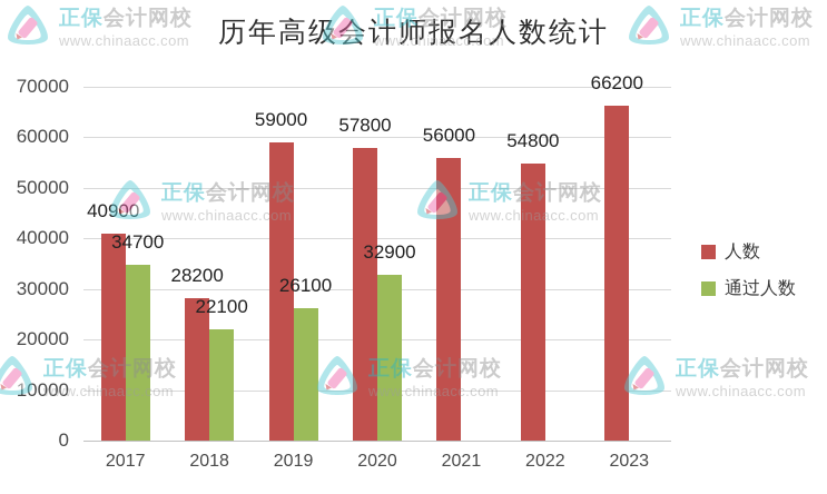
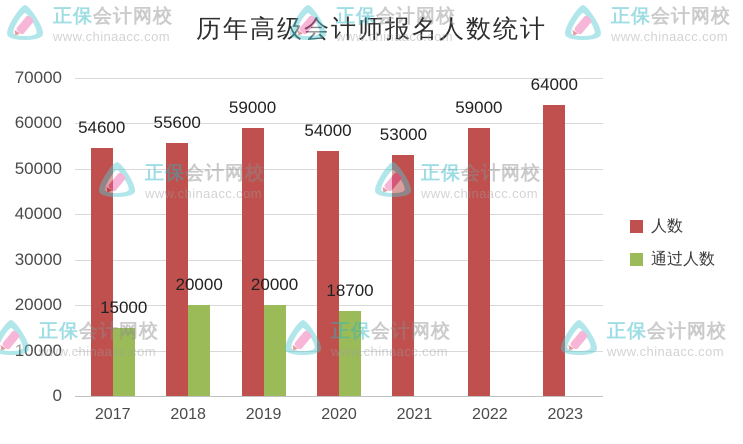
人数/2017: 40900 -> 54600
通过人数/2017: 34700 -> 15000
人数/2018: 28200 -> 55600
通过人数/2018: 22100 -> 20000
通过人数/2019: 26100 -> 20000
人数/2020: 57800 -> 54000
通过人数/2020: 32900 -> 18700
人数/2021: 56000 -> 53000
人数/2022: 54800 -> 59000
人数/2023: 66200 -> 64000
